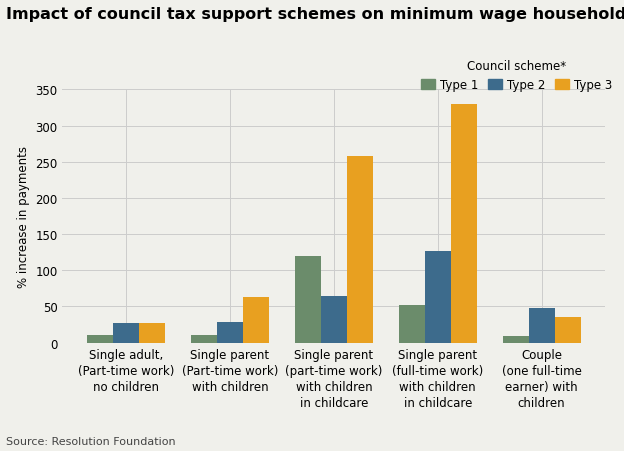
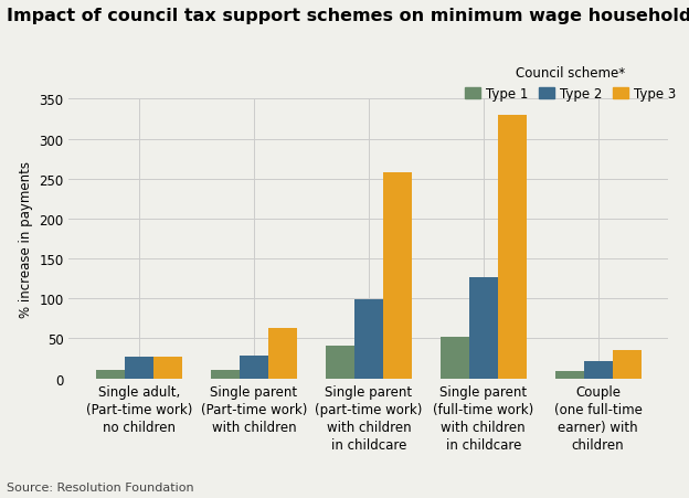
Type 1/Single parent (part-time work) with children in childcare: 120 -> 41
Type 2/Single parent (part-time work) with children in childcare: 64 -> 99
Type 2/Couple (one full-time earner) with children: 48 -> 22
